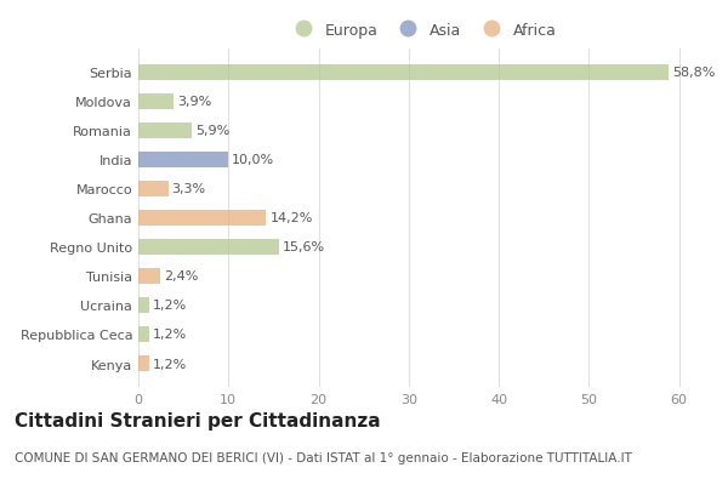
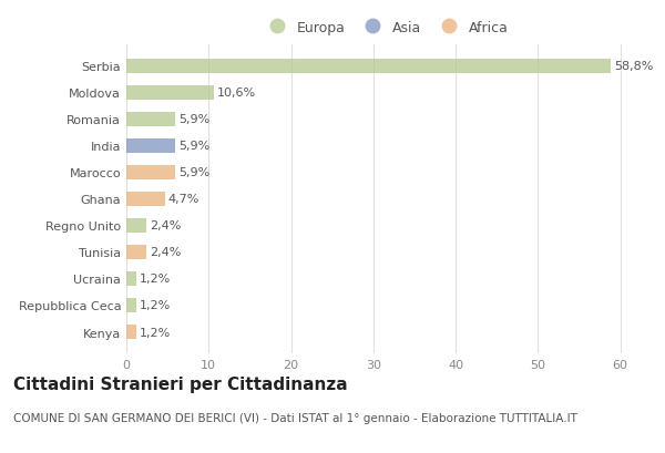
Moldova: 3,9% -> 10,6%
India: 10,0% -> 5,9%
Marocco: 3,3% -> 5,9%
Ghana: 14,2% -> 4,7%
Regno Unito: 15,6% -> 2,4%
